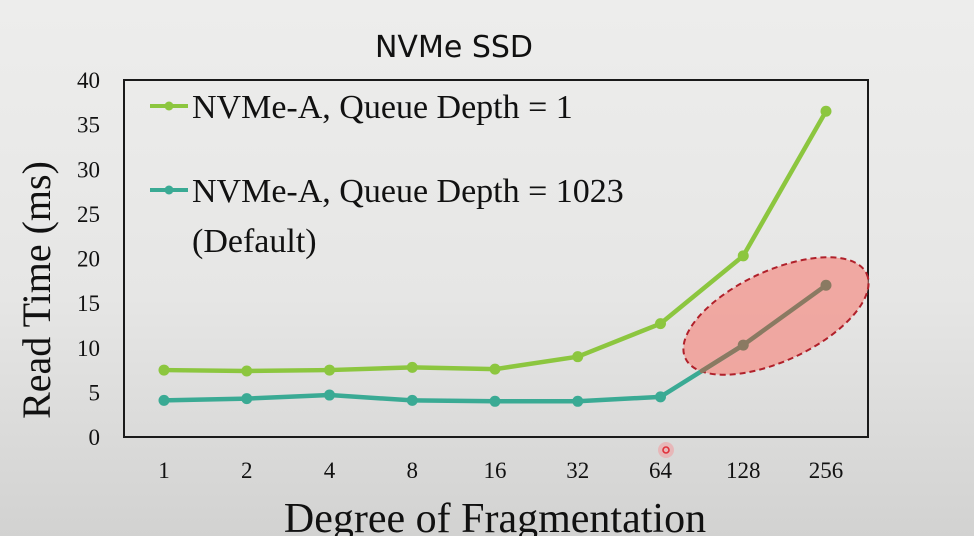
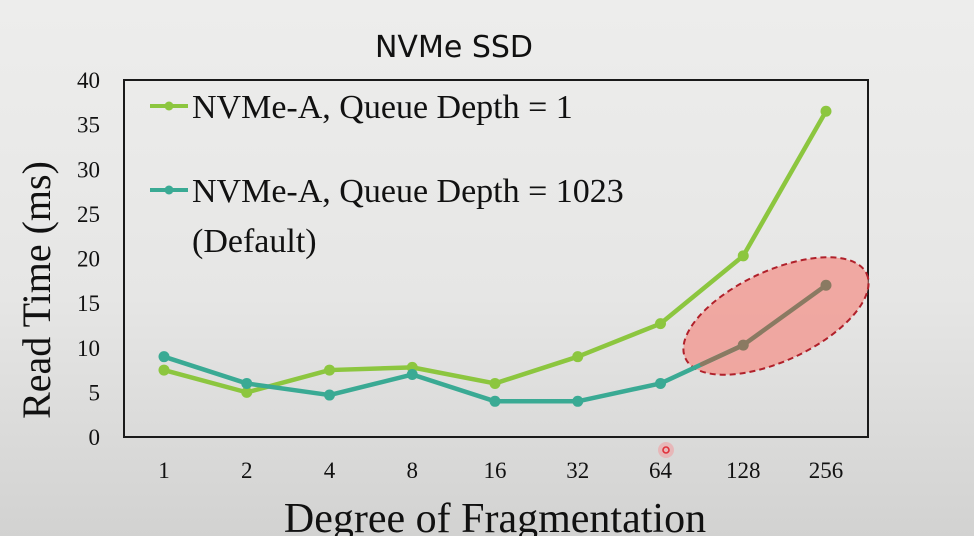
NVMe-A, Queue Depth = 1023 (Default)/1: 4 -> 9
NVMe-A, Queue Depth = 1/2: 7 -> 5
NVMe-A, Queue Depth = 1023 (Default)/2: 4 -> 6
NVMe-A, Queue Depth = 1023 (Default)/8: 4 -> 7
NVMe-A, Queue Depth = 1/16: 8 -> 6
NVMe-A, Queue Depth = 1023 (Default)/64: 4 -> 6
